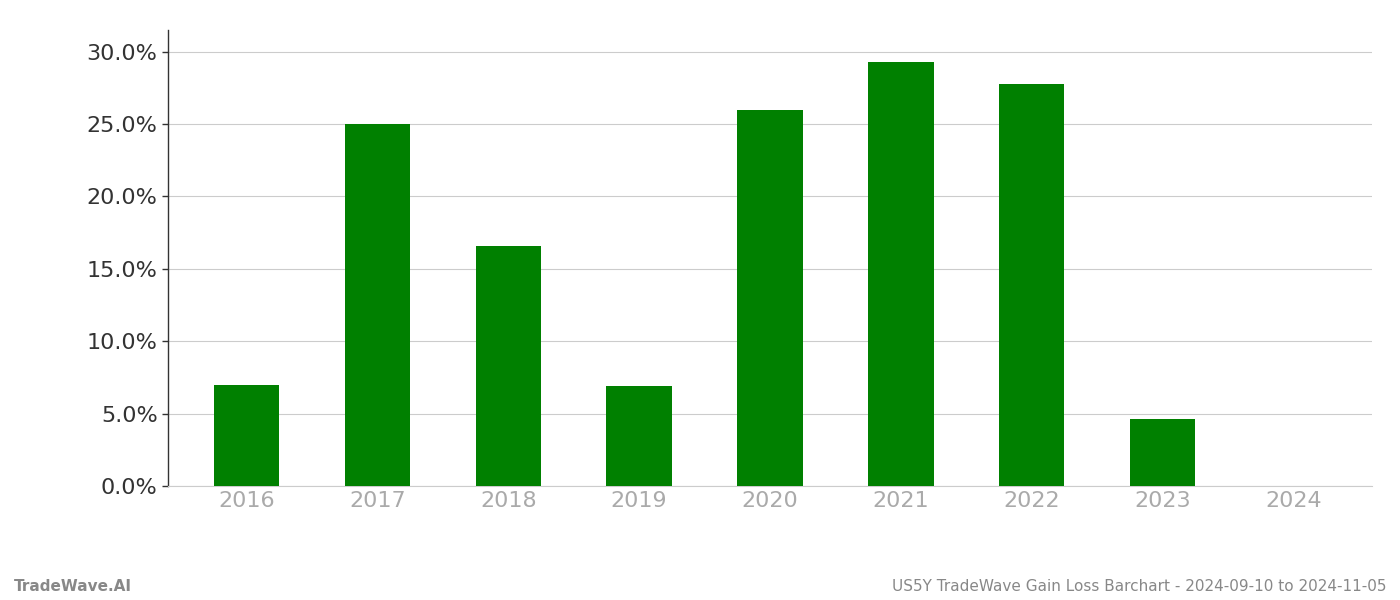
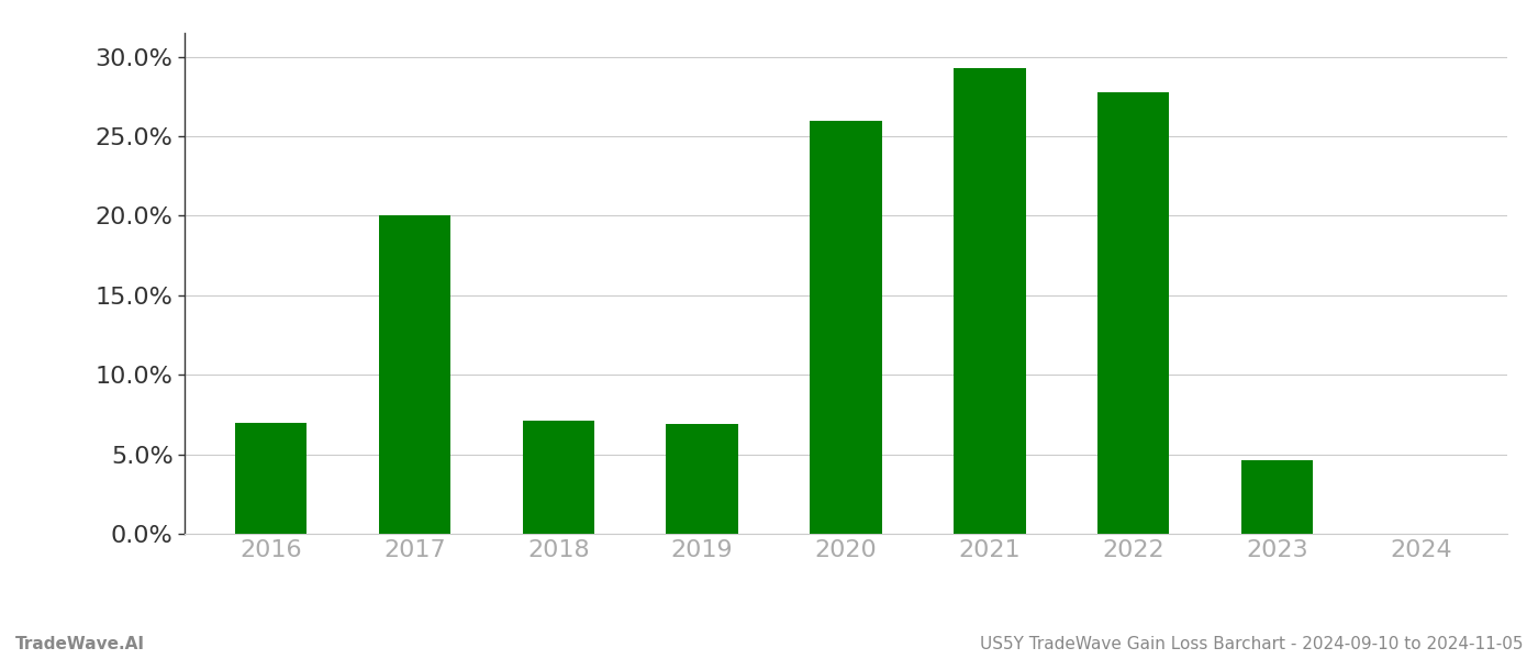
2017: 25.0% -> 20.0%
2018: 16.6% -> 7.1%
